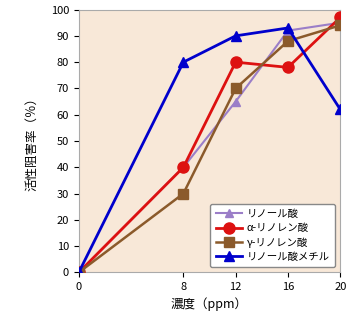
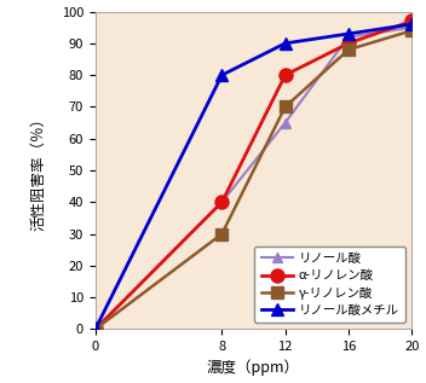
α-リノレン酸/16: 78 -> 90
リノール酸メチル/20: 62 -> 96
